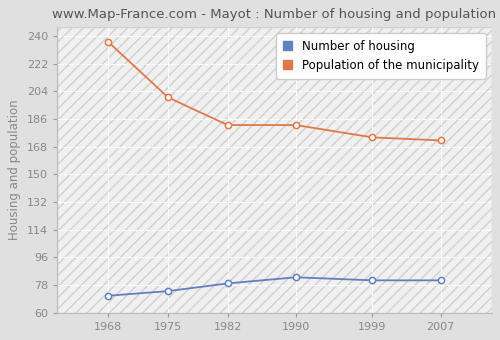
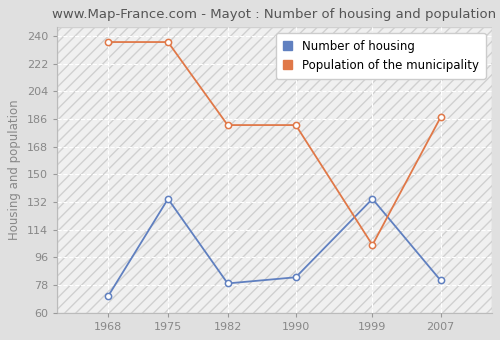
Number of housing/1975: 74 -> 134
Population of the municipality/1975: 200 -> 236
Number of housing/1999: 81 -> 134
Population of the municipality/1999: 174 -> 104
Population of the municipality/2007: 172 -> 187
